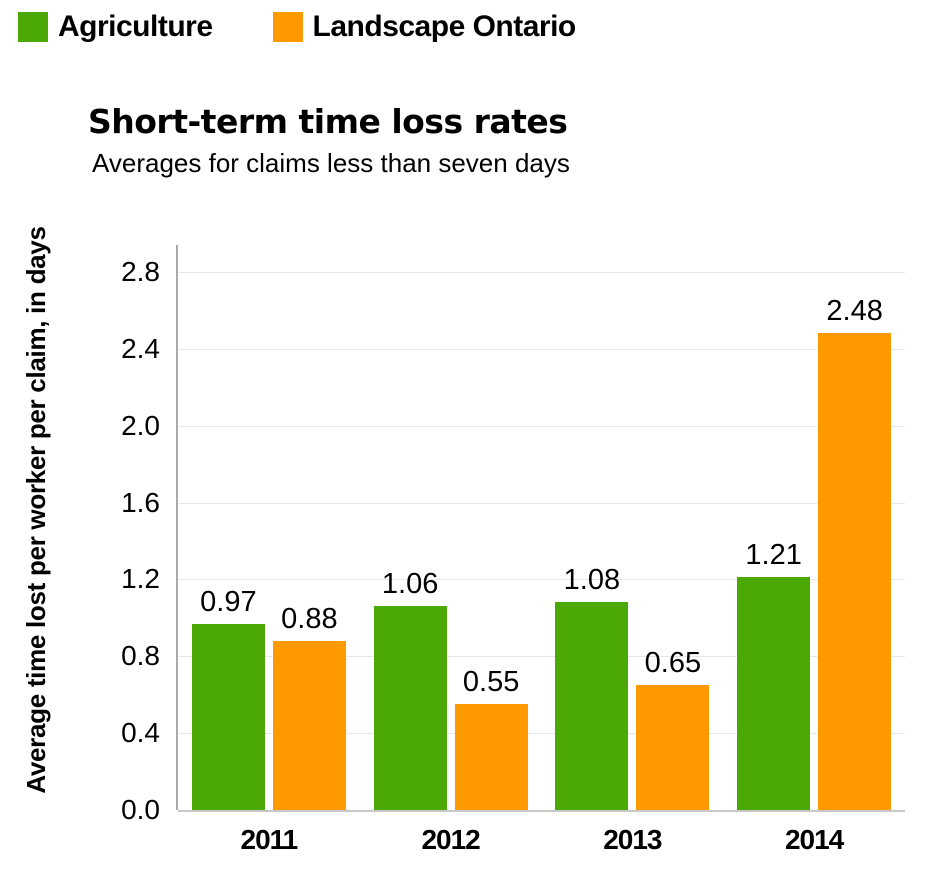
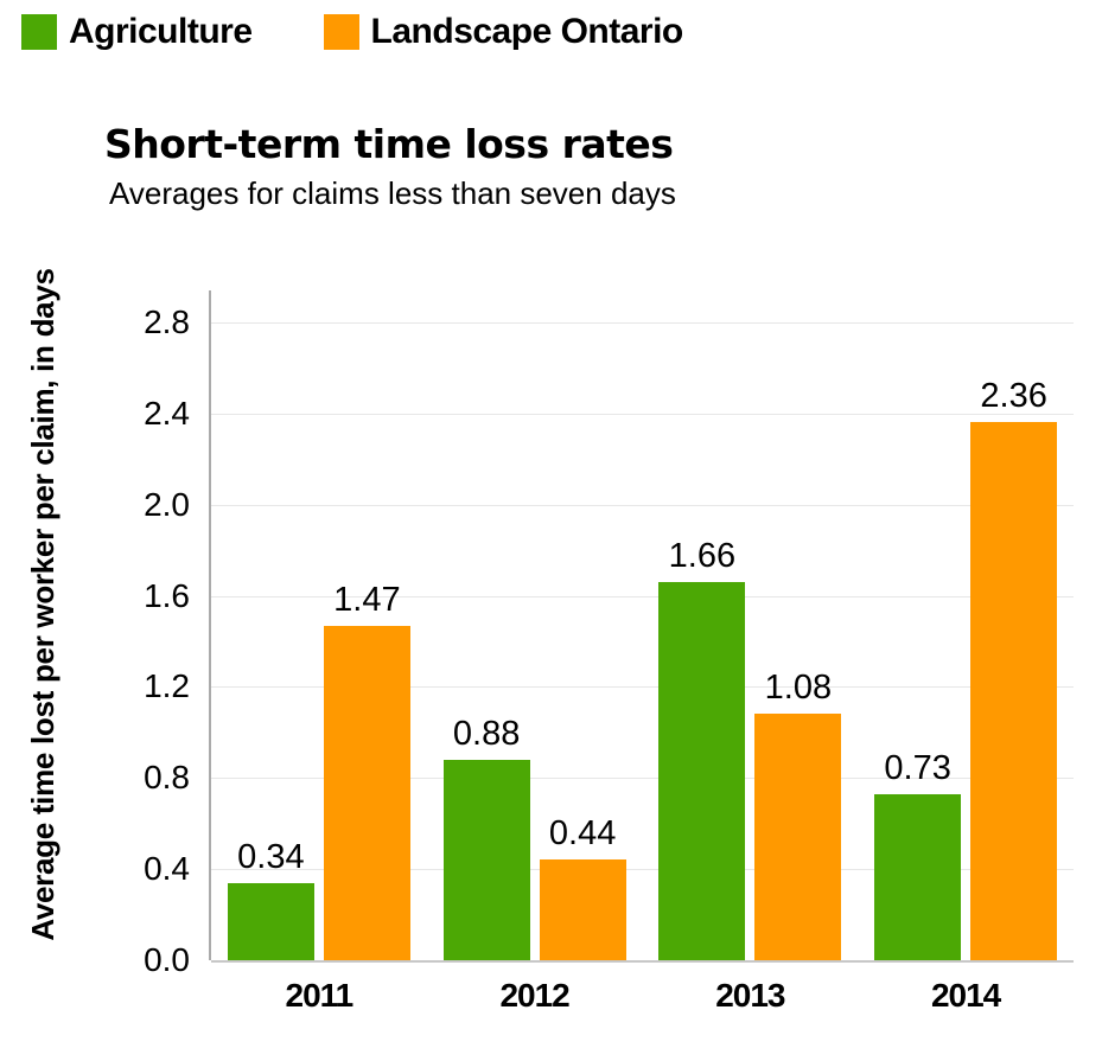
Agriculture/2011: 0.97 -> 0.34
Landscape Ontario/2011: 0.88 -> 1.47
Agriculture/2012: 1.06 -> 0.88
Landscape Ontario/2012: 0.55 -> 0.44
Agriculture/2013: 1.08 -> 1.66
Landscape Ontario/2013: 0.65 -> 1.08
Agriculture/2014: 1.21 -> 0.73
Landscape Ontario/2014: 2.48 -> 2.36
